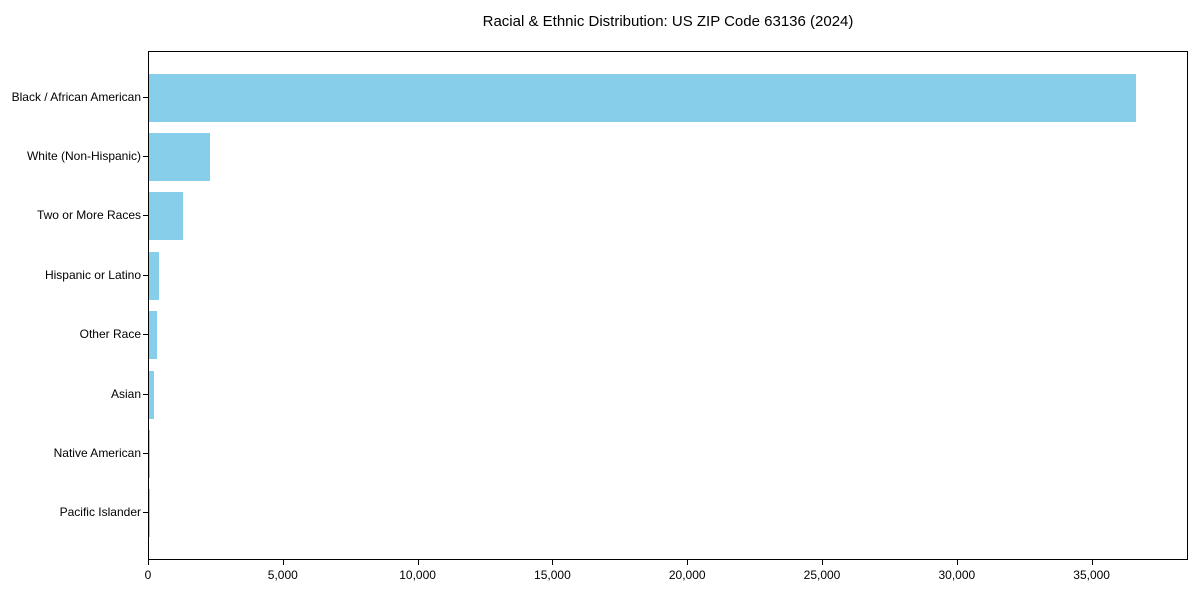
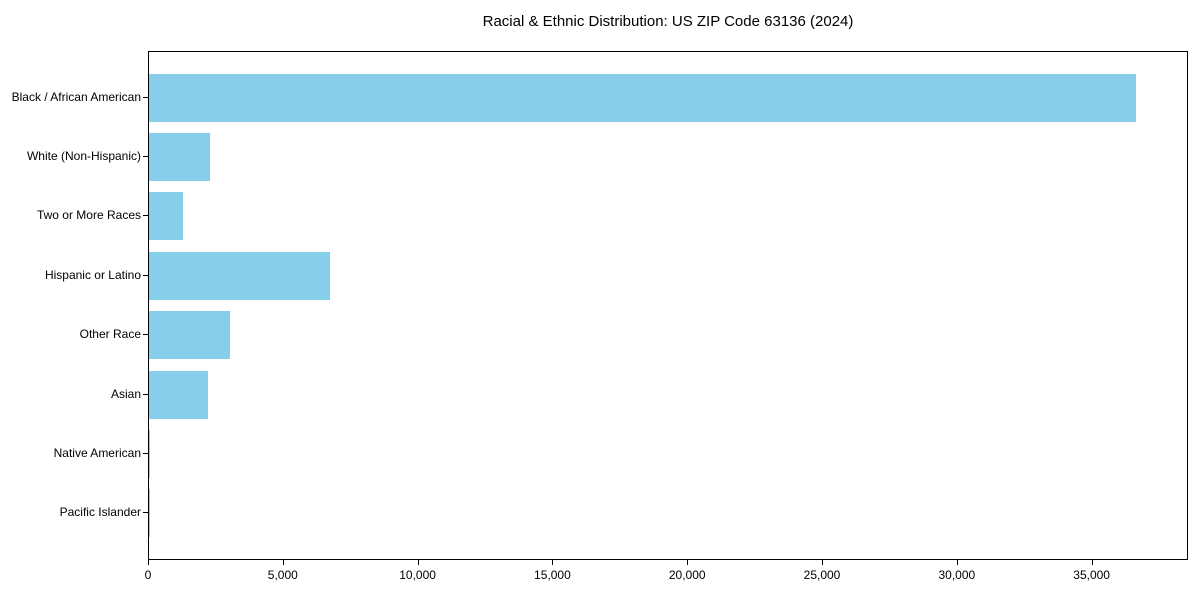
Hispanic or Latino: 400 -> 6700
Other Race: 300 -> 3000
Asian: 200 -> 2200
